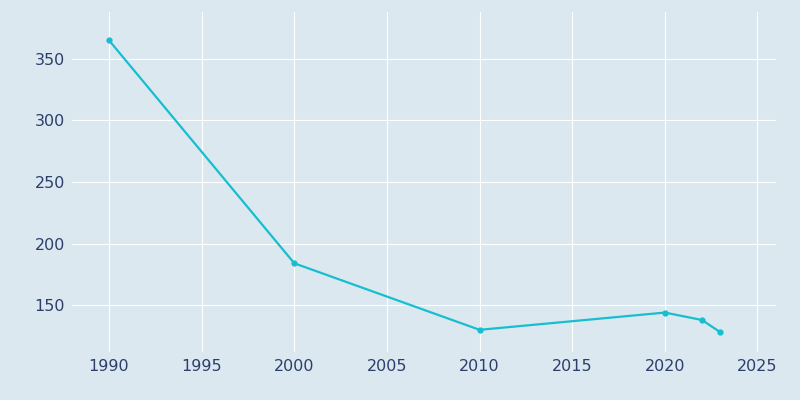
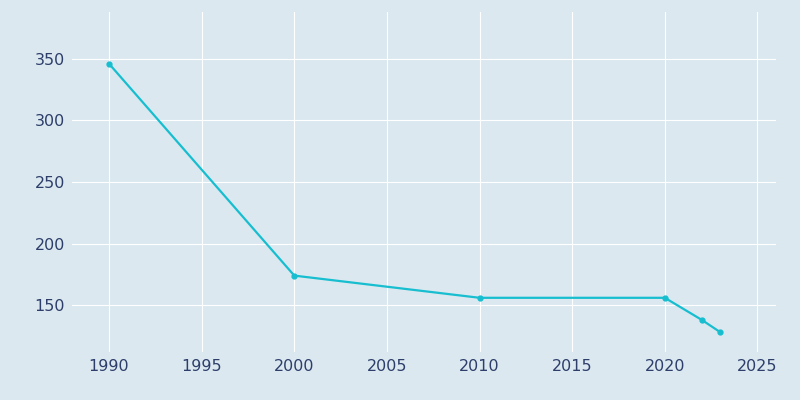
1990: 365 -> 346
2000: 184 -> 174
2010: 130 -> 156
2020: 144 -> 156
